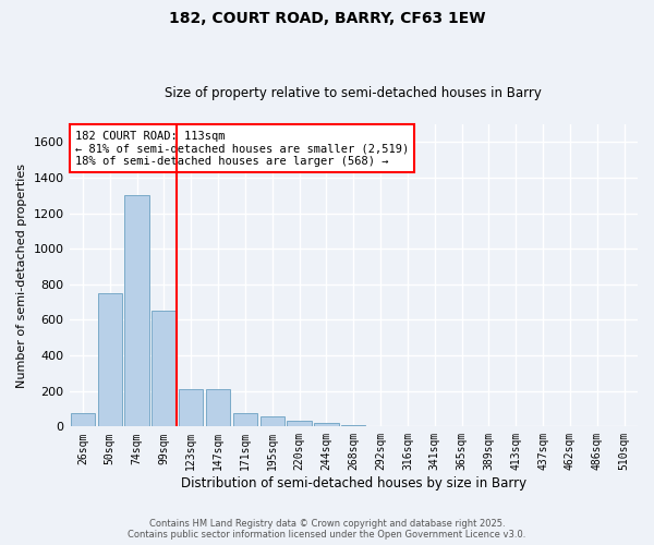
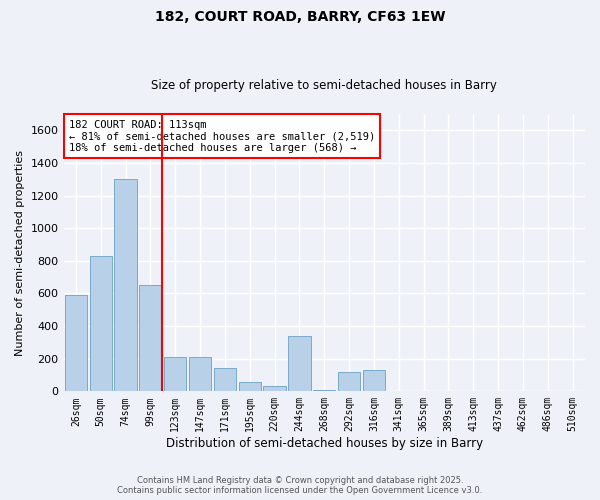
26sqm: 80 -> 590
50sqm: 750 -> 830
171sqm: 80 -> 140
244sqm: 20 -> 340
292sqm: 0 -> 120
316sqm: 0 -> 130
